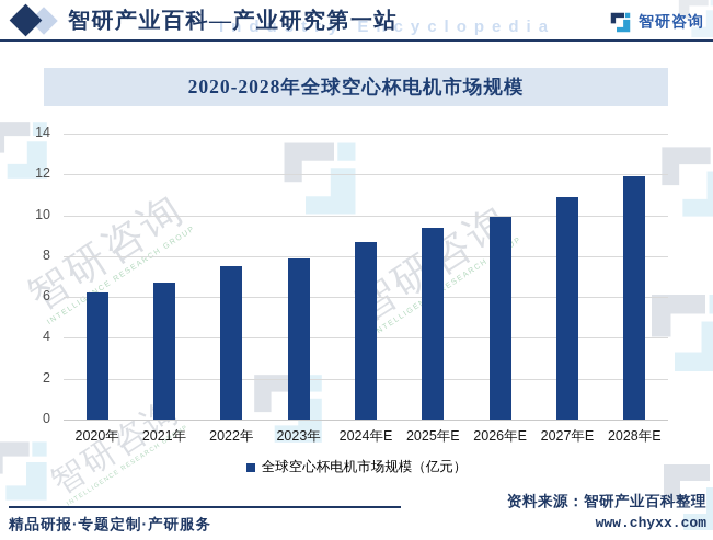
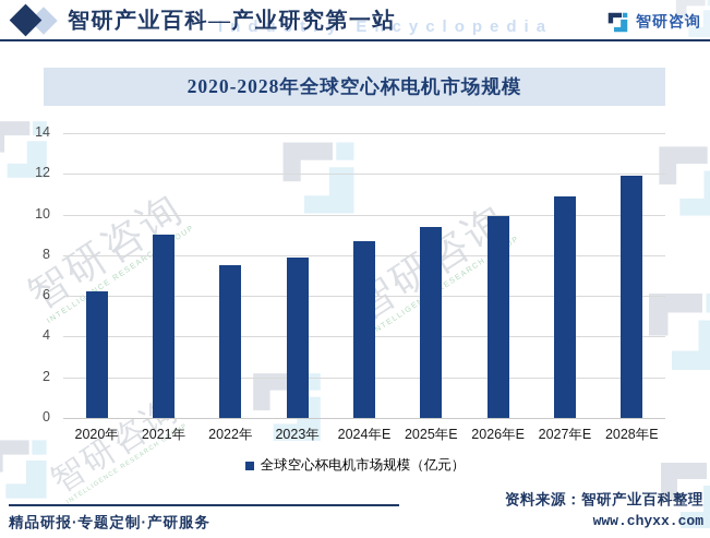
2021年: 6.7 -> 9.0
